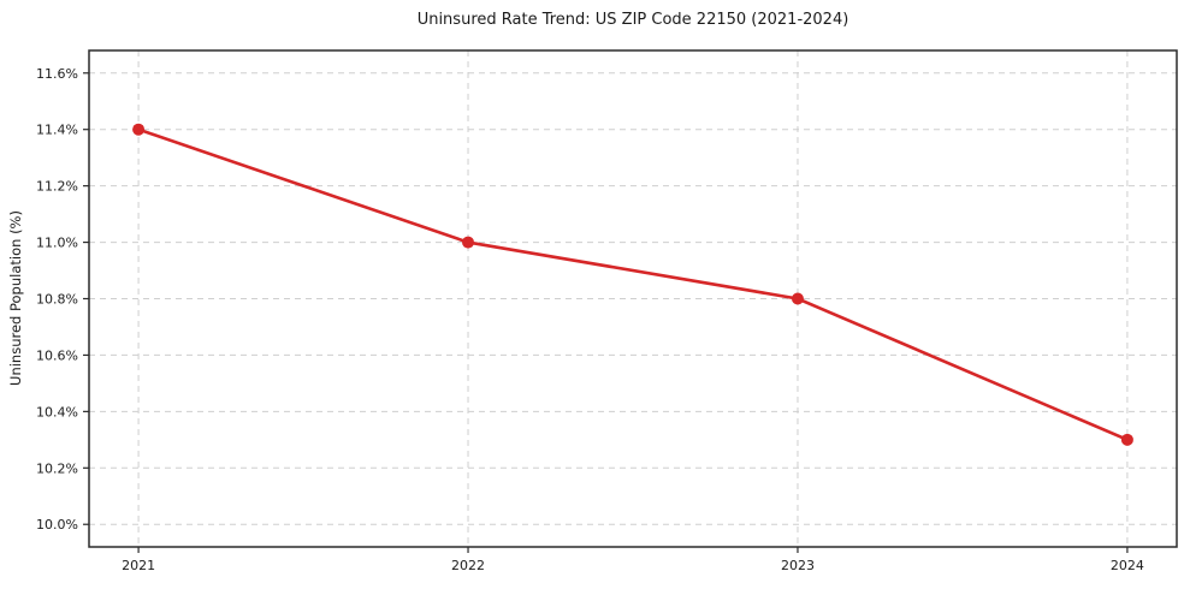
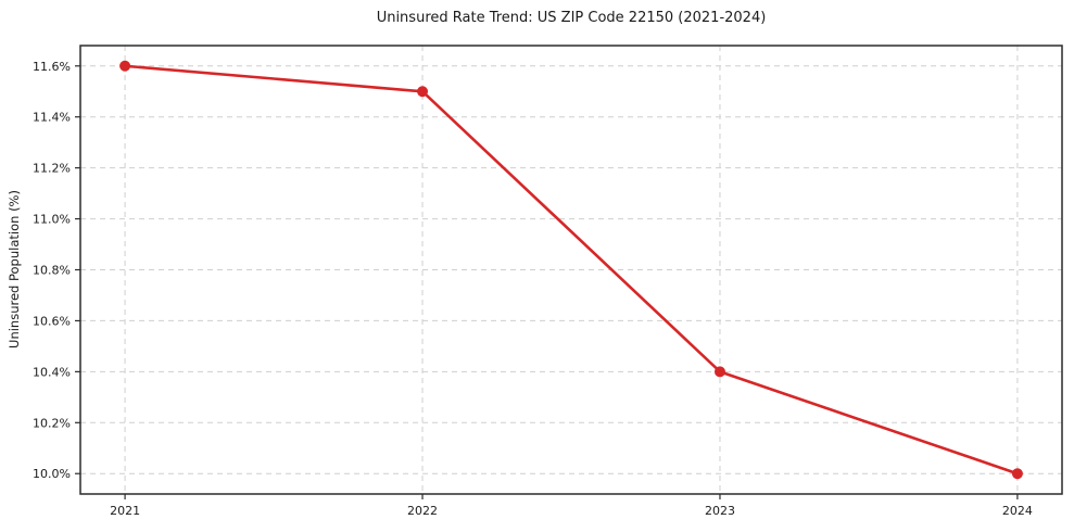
2021: 11.4% -> 11.6%
2022: 11.0% -> 11.5%
2023: 10.8% -> 10.4%
2024: 10.3% -> 10.0%
